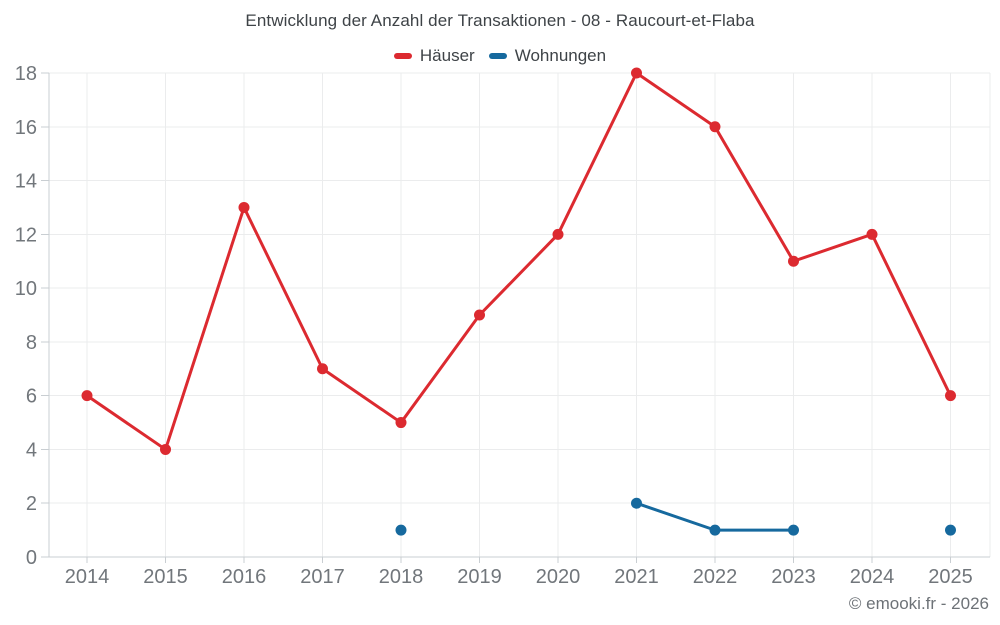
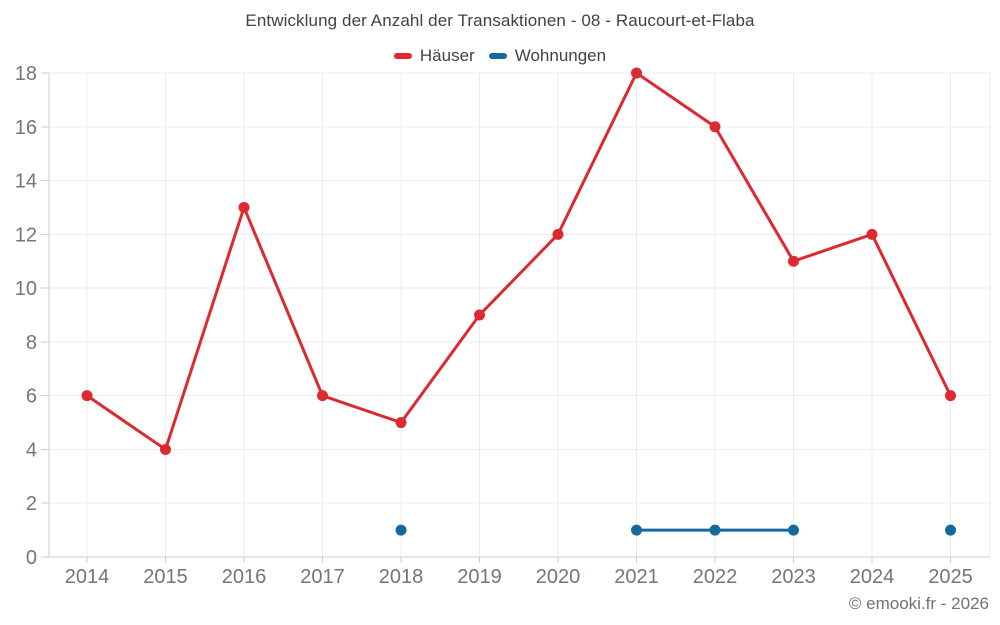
Häuser/2017: 7 -> 6
Wohnungen/2021: 2 -> 1
